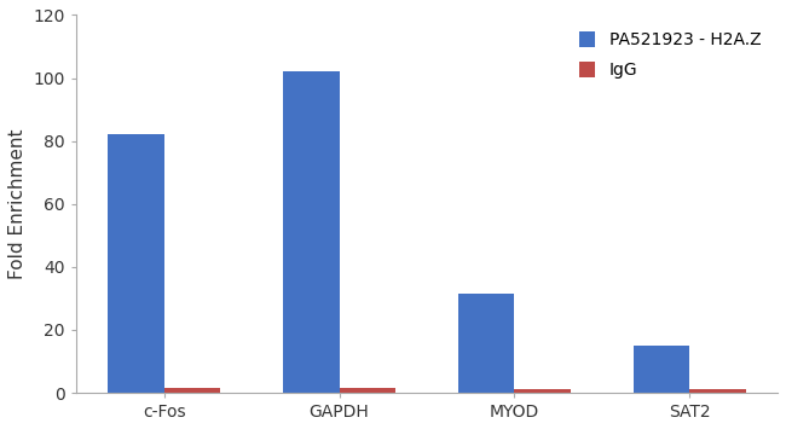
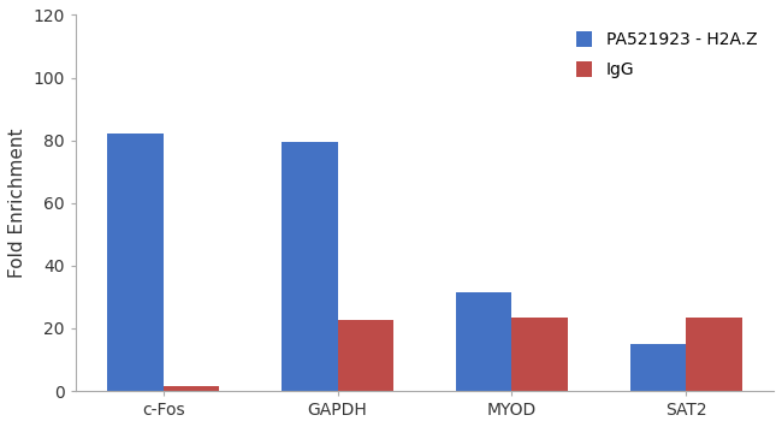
PA521923 - H2A.Z/GAPDH: 102.0 -> 79.5
IgG/GAPDH: 1.5 -> 22.5
IgG/MYOD: 1.2 -> 23.5
IgG/SAT2: 1.2 -> 23.5
